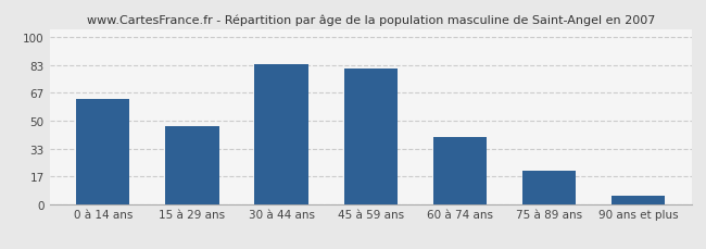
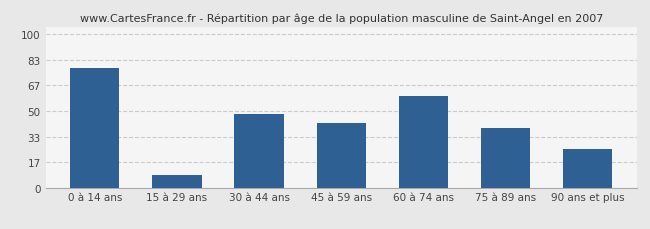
0 à 14 ans: 63 -> 78
15 à 29 ans: 47 -> 8
30 à 44 ans: 84 -> 48
45 à 59 ans: 81 -> 42
60 à 74 ans: 40 -> 60
75 à 89 ans: 20 -> 39
90 ans et plus: 5 -> 25
